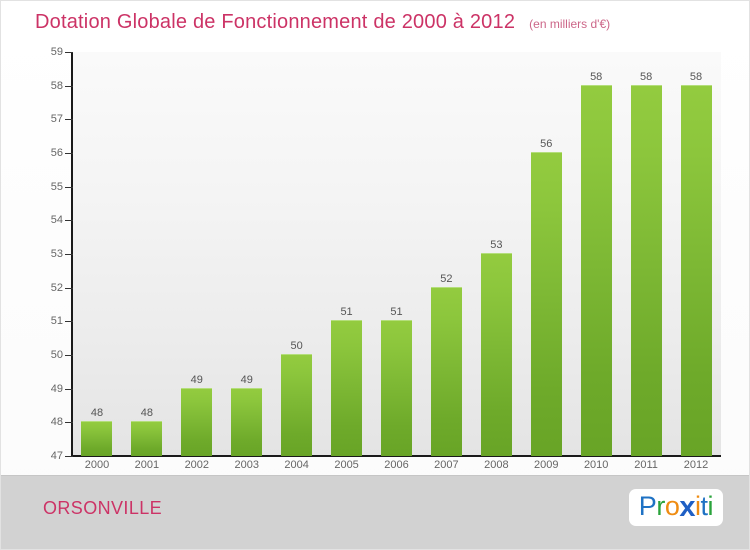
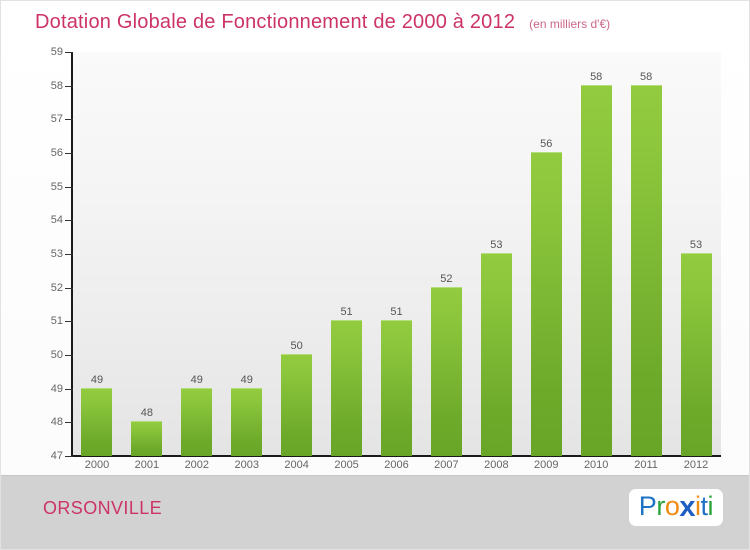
2000: 48 -> 49
2012: 58 -> 53
